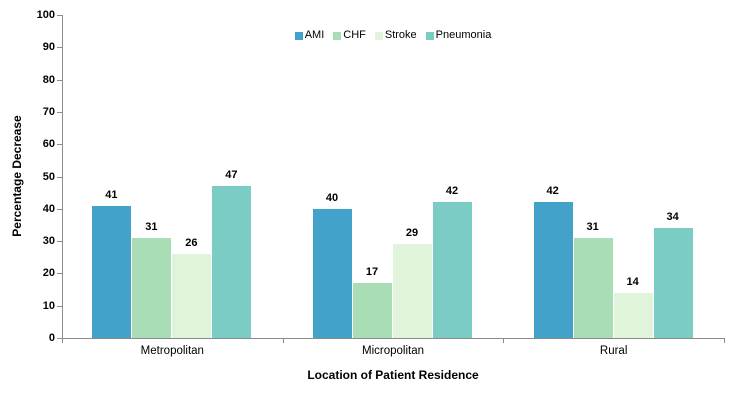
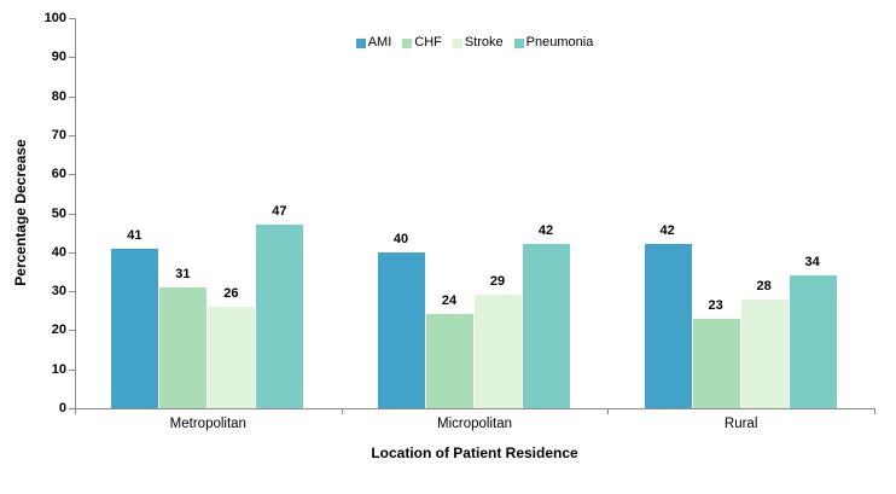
CHF/Micropolitan: 17 -> 24
CHF/Rural: 31 -> 23
Stroke/Rural: 14 -> 28
